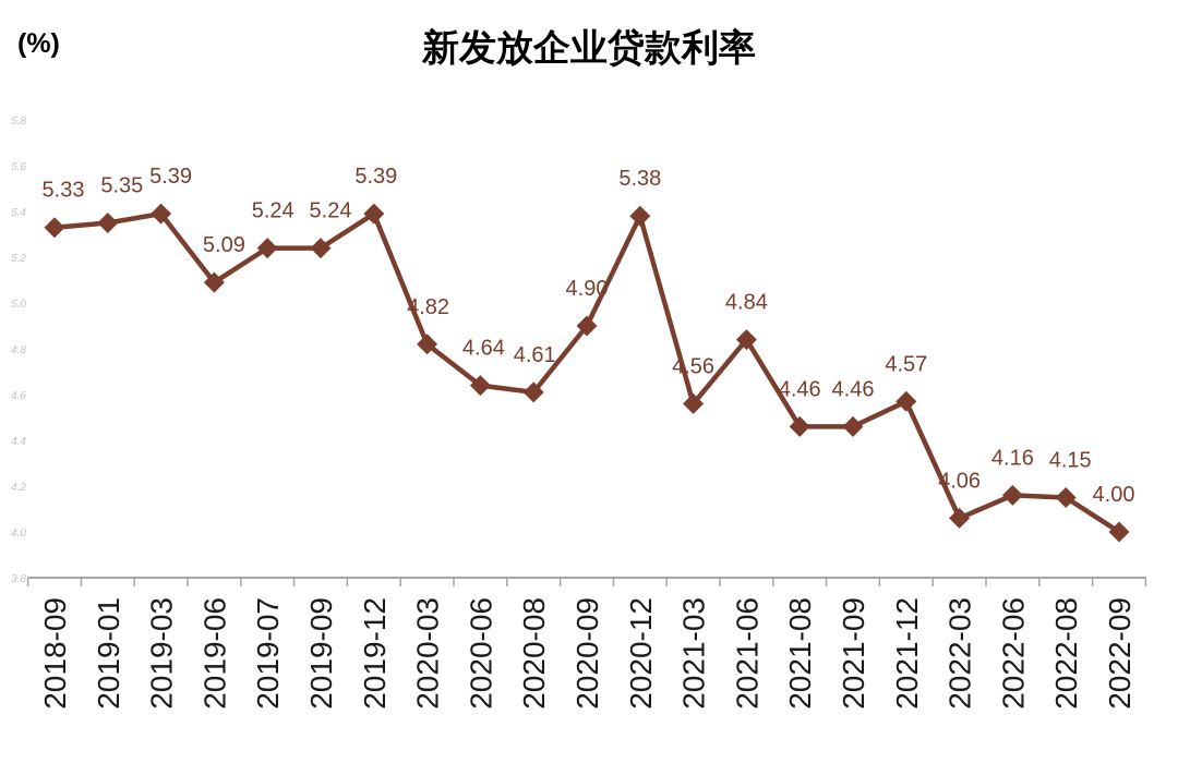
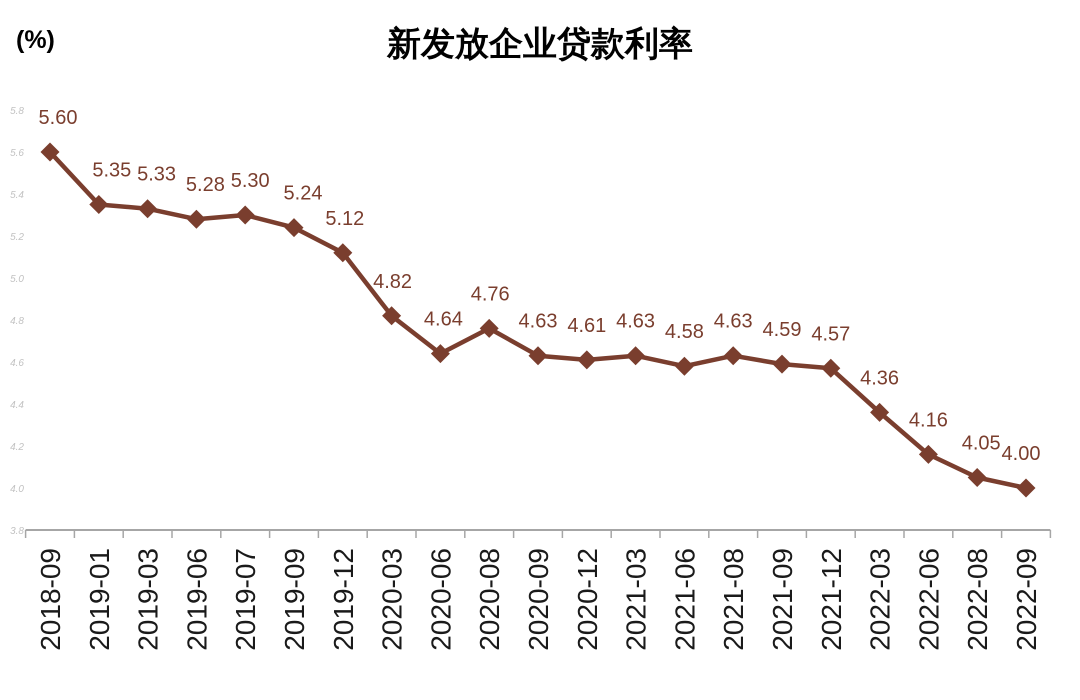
2018-09: 5.33 -> 5.60
2019-03: 5.39 -> 5.33
2019-06: 5.09 -> 5.28
2019-07: 5.24 -> 5.30
2019-12: 5.39 -> 5.12
2020-08: 4.61 -> 4.76
2020-09: 4.90 -> 4.63
2020-12: 5.38 -> 4.61
2021-03: 4.56 -> 4.63
2021-06: 4.84 -> 4.58
2021-08: 4.46 -> 4.63
2021-09: 4.46 -> 4.59
2022-03: 4.06 -> 4.36
2022-08: 4.15 -> 4.05
